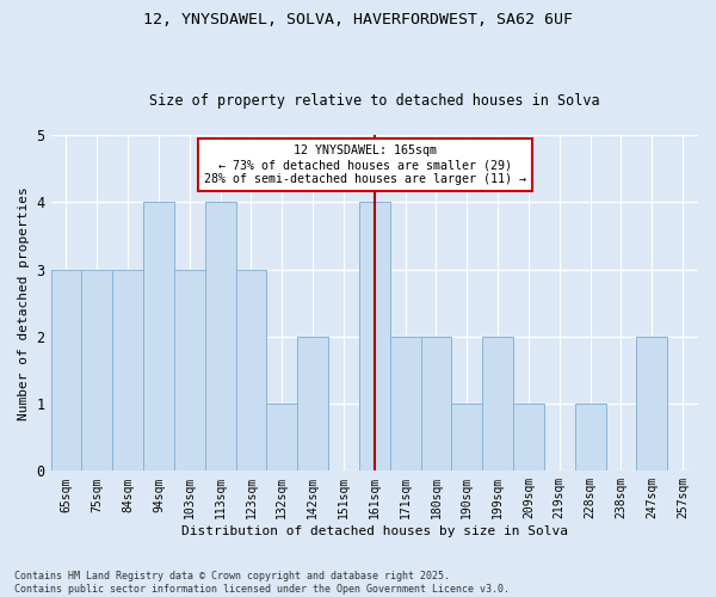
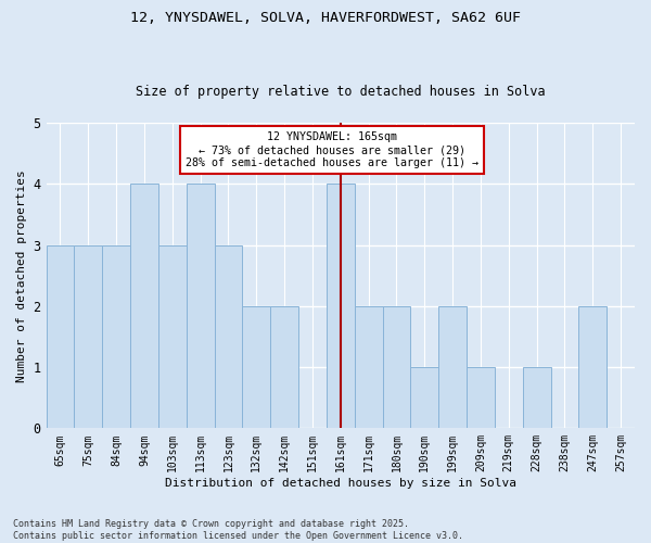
132sqm: 1 -> 2
